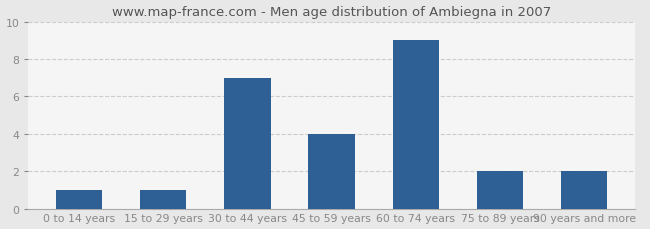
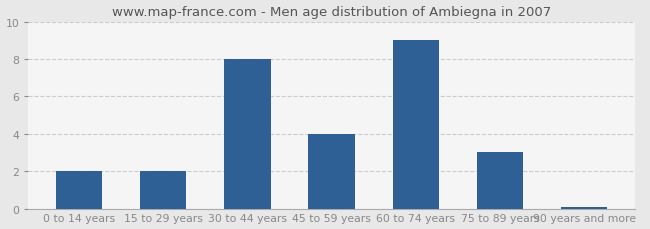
0 to 14 years: 1.0 -> 2.0
15 to 29 years: 1.0 -> 2.0
30 to 44 years: 7.0 -> 8.0
75 to 89 years: 2.0 -> 3.0
90 years and more: 2.0 -> 0.1
